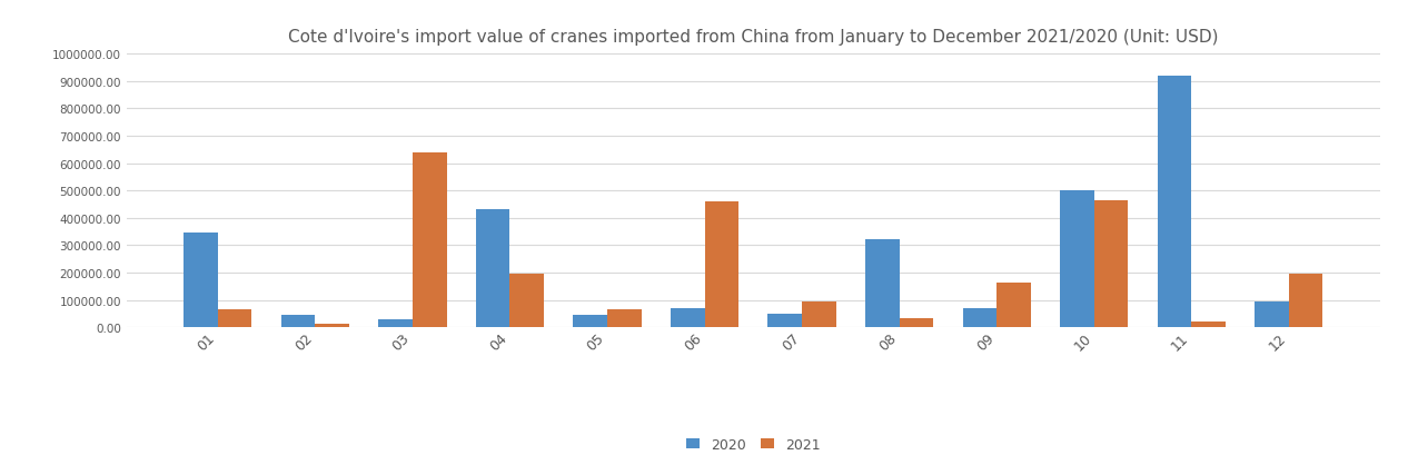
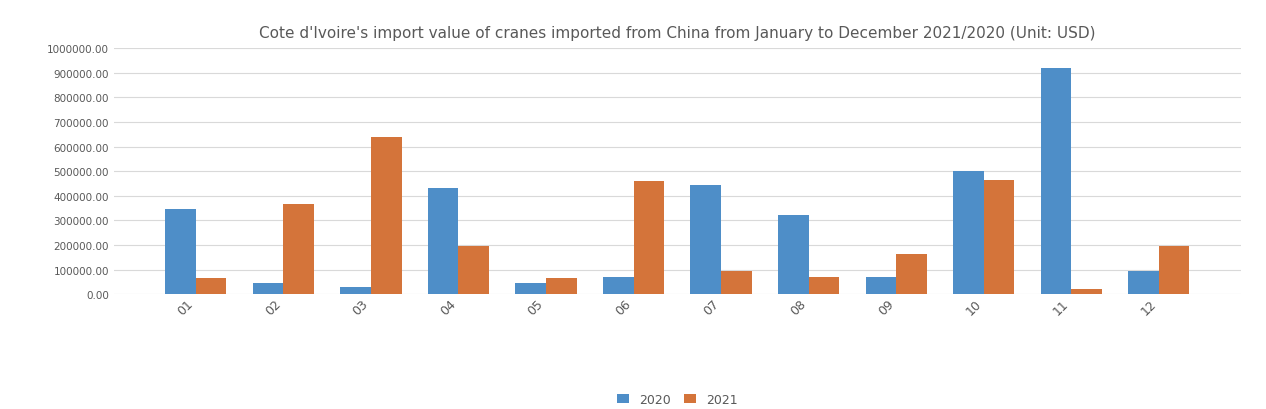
2021/02: 15000 -> 365000
2020/07: 50000 -> 445000
2021/08: 35000 -> 70000
